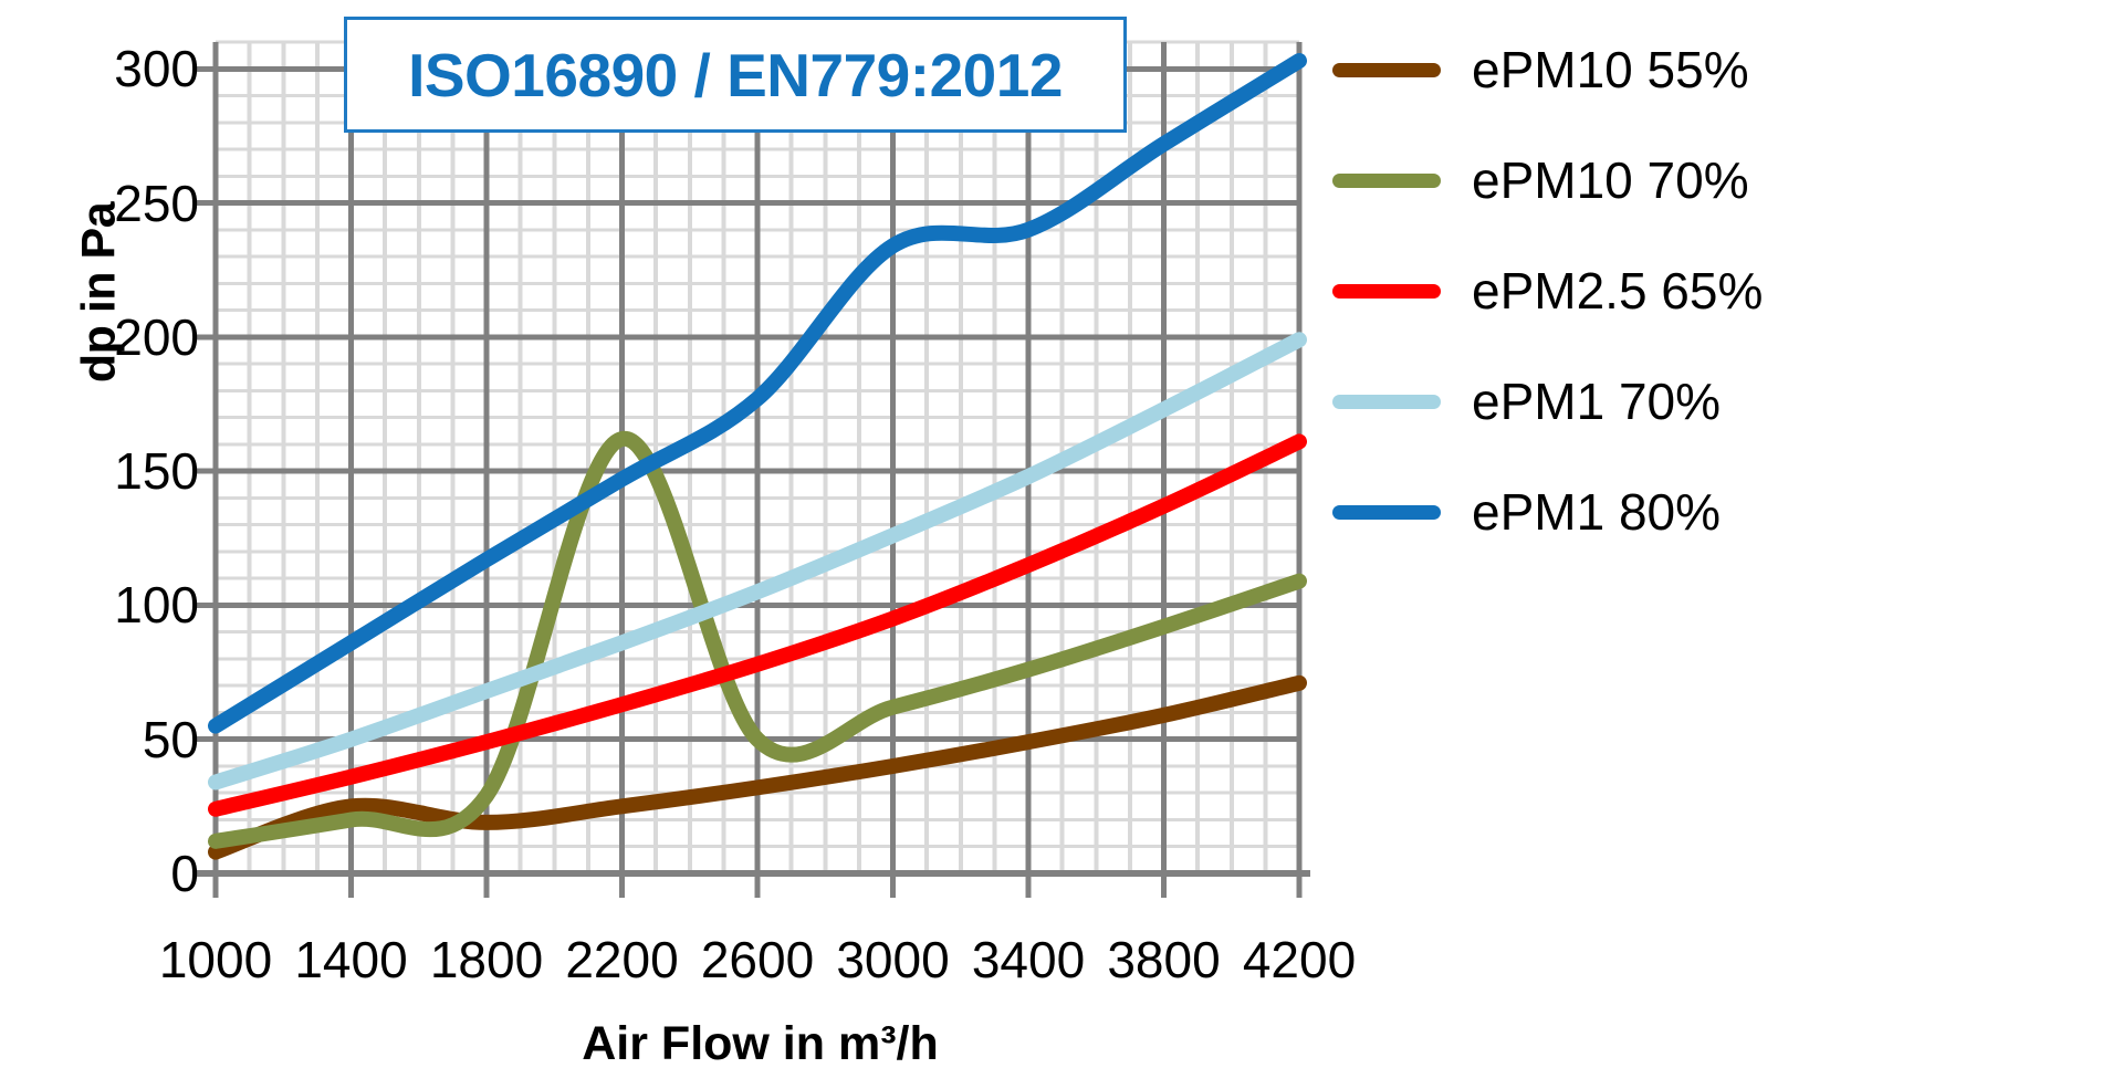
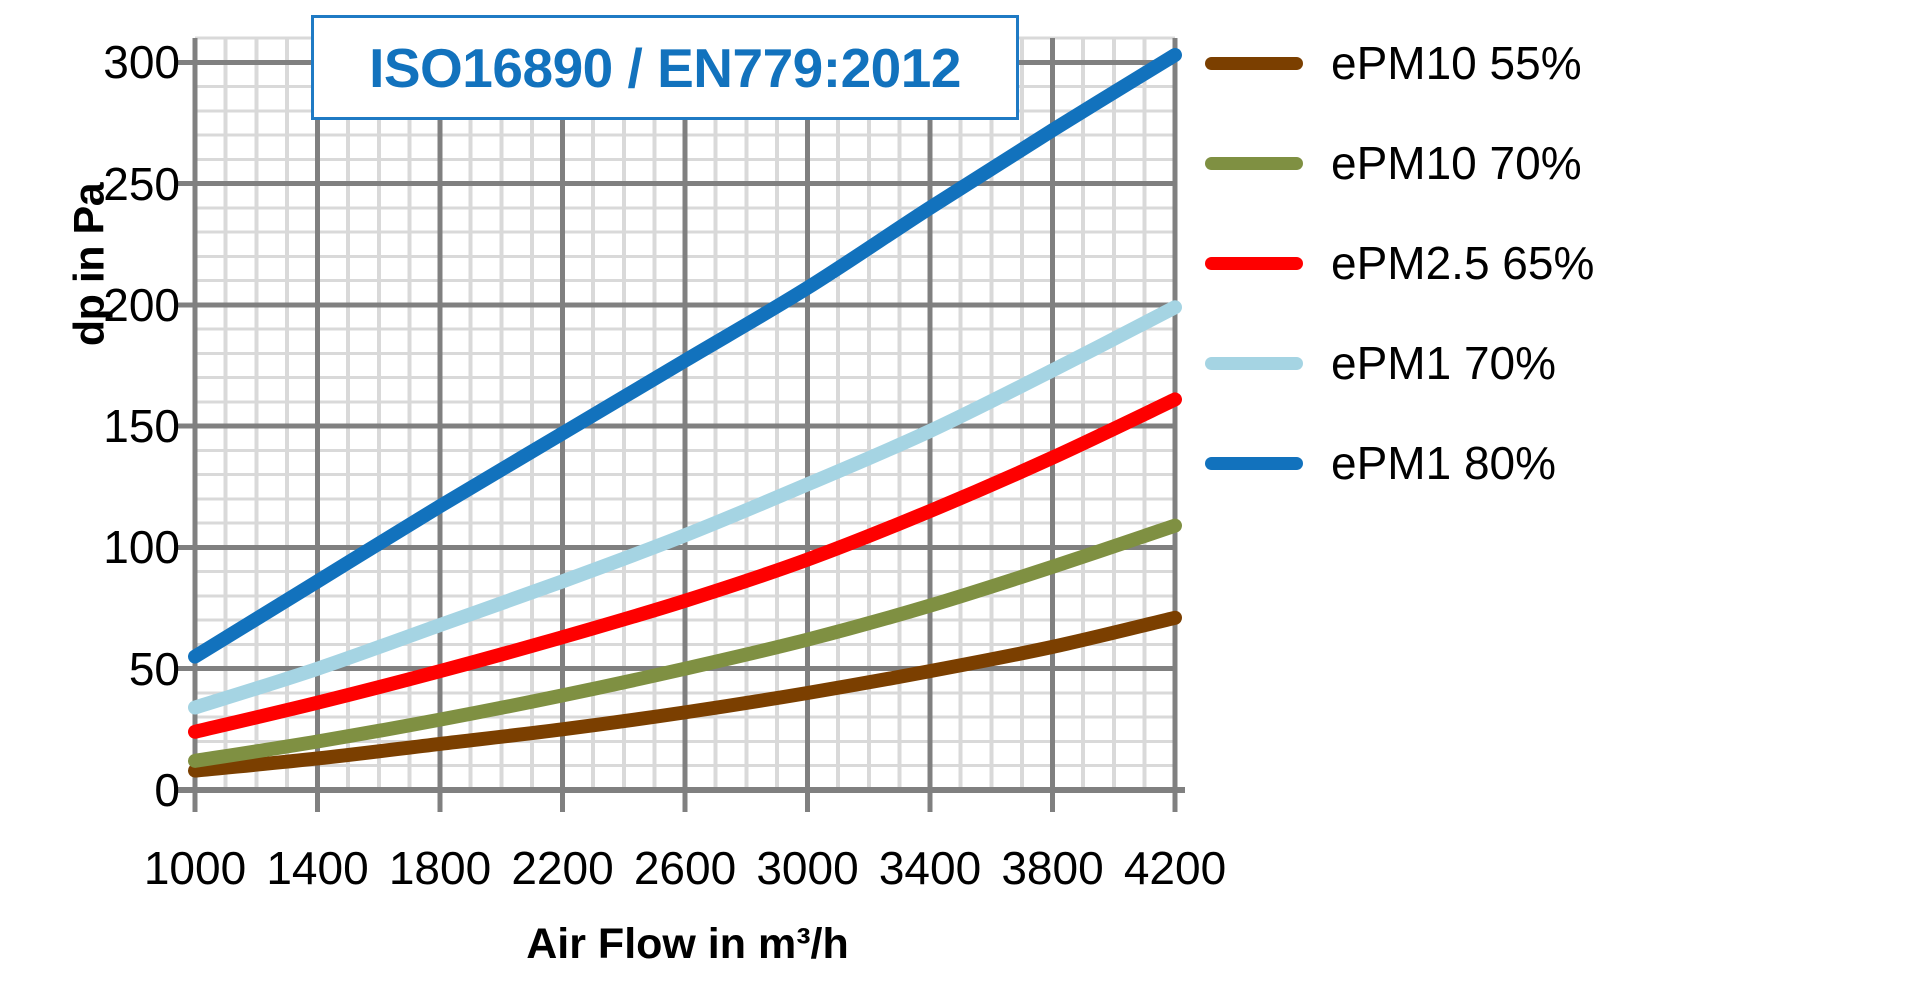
ePM10 55%/1400: 25 -> 13
ePM10 70%/2200: 162 -> 39
ePM1 80%/3000: 234 -> 207
